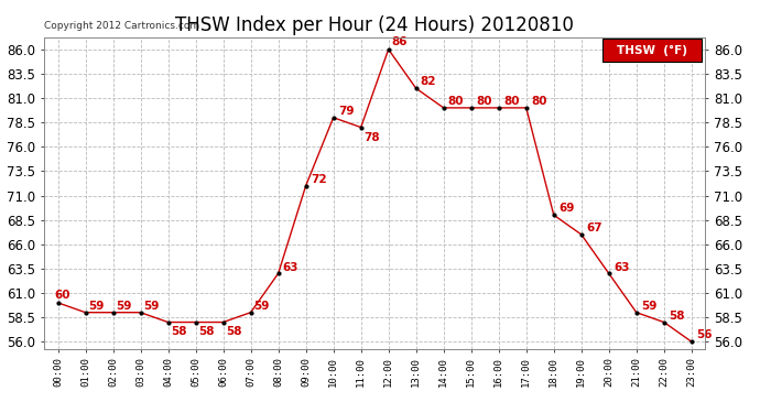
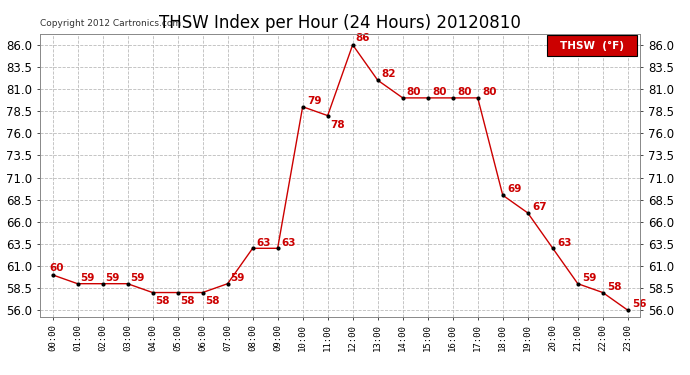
09:00: 72 -> 63
